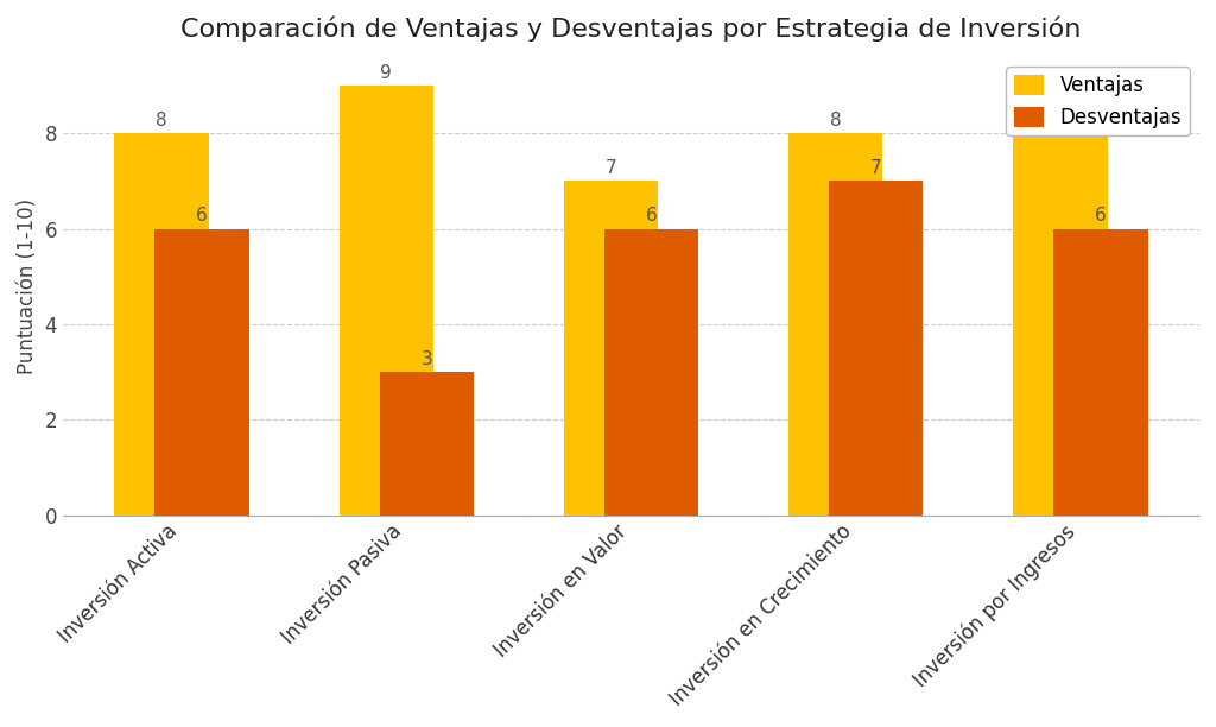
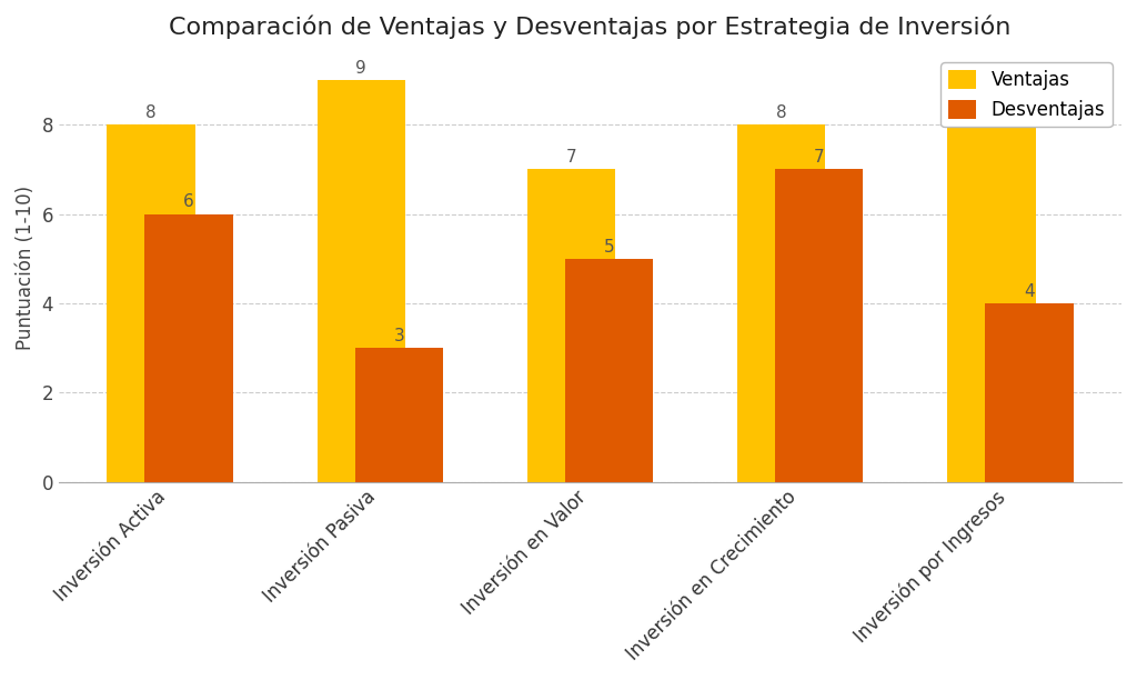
Desventajas/Inversión en Valor: 6 -> 5
Desventajas/Inversión por Ingresos: 6 -> 4
